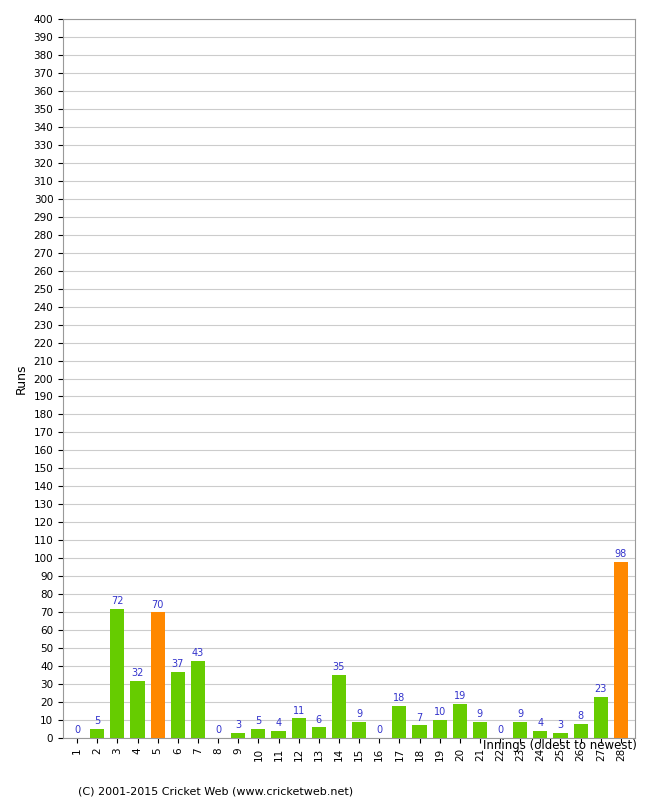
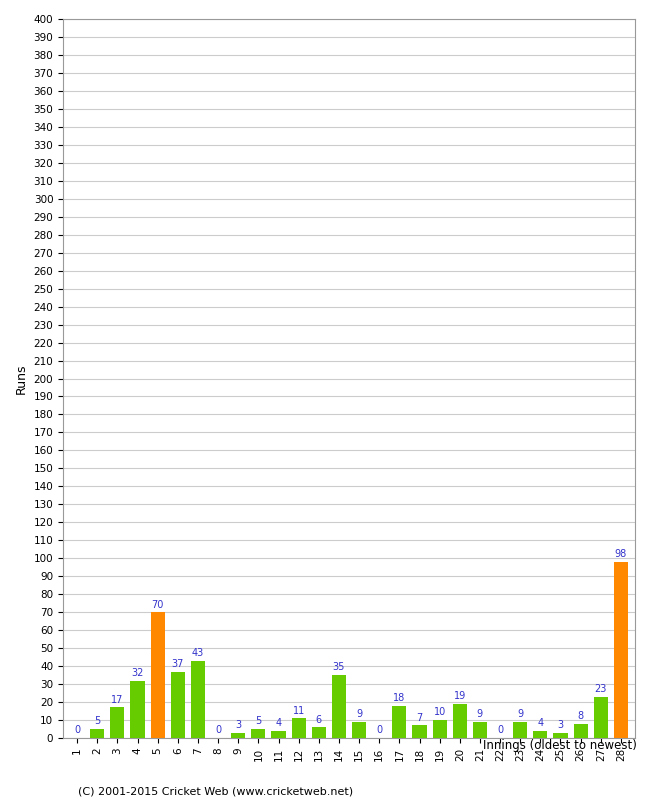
3: 72 -> 17
